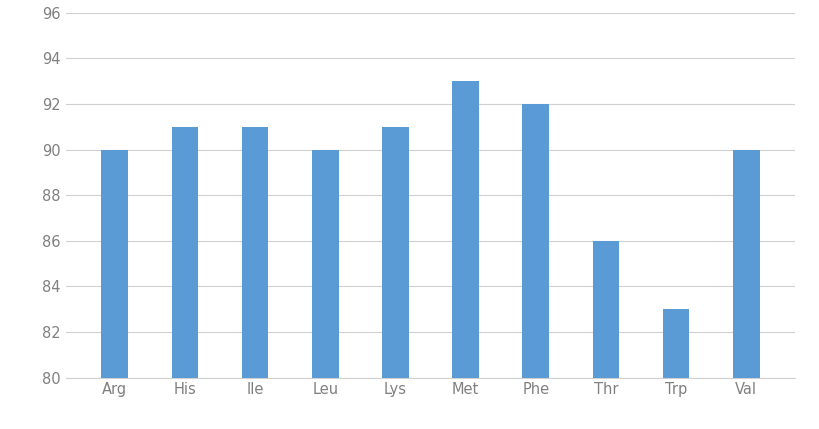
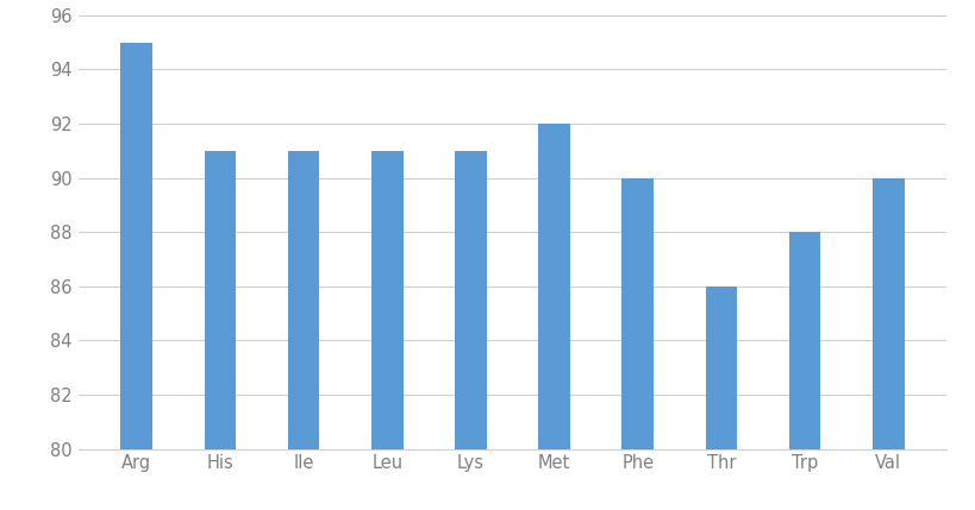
Arg: 90 -> 95
Leu: 90 -> 91
Met: 93 -> 92
Phe: 92 -> 90
Trp: 83 -> 88
